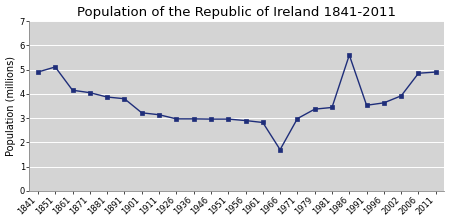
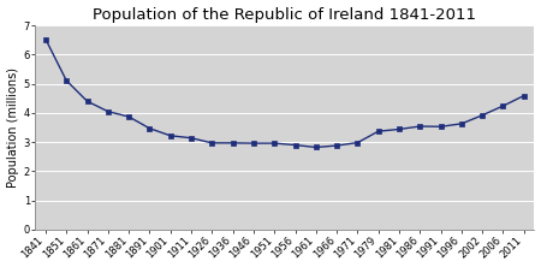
1841: 4.90 -> 6.53
1861: 4.15 -> 4.40
1891: 3.80 -> 3.47
1966: 1.70 -> 2.88
1986: 5.60 -> 3.54
2006: 4.85 -> 4.24
2011: 4.90 -> 4.59
